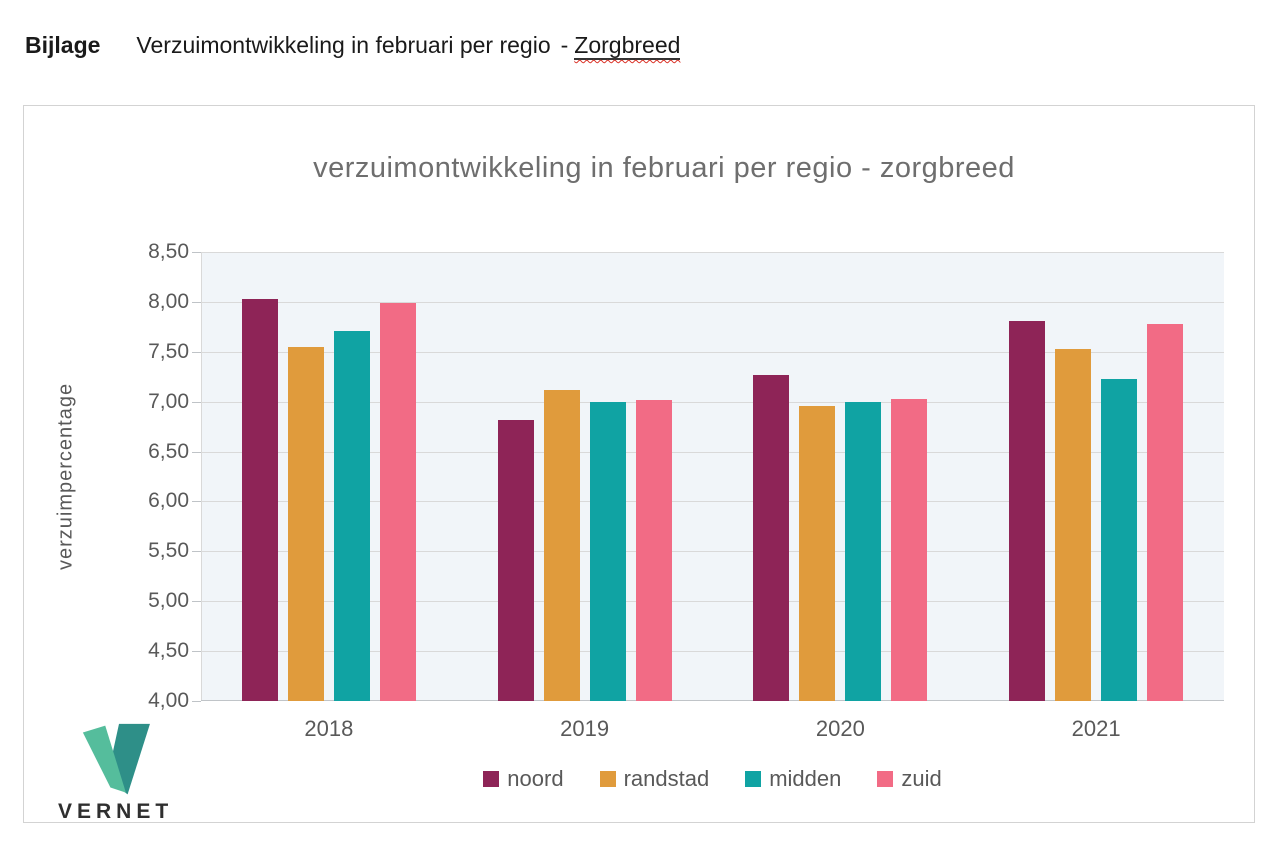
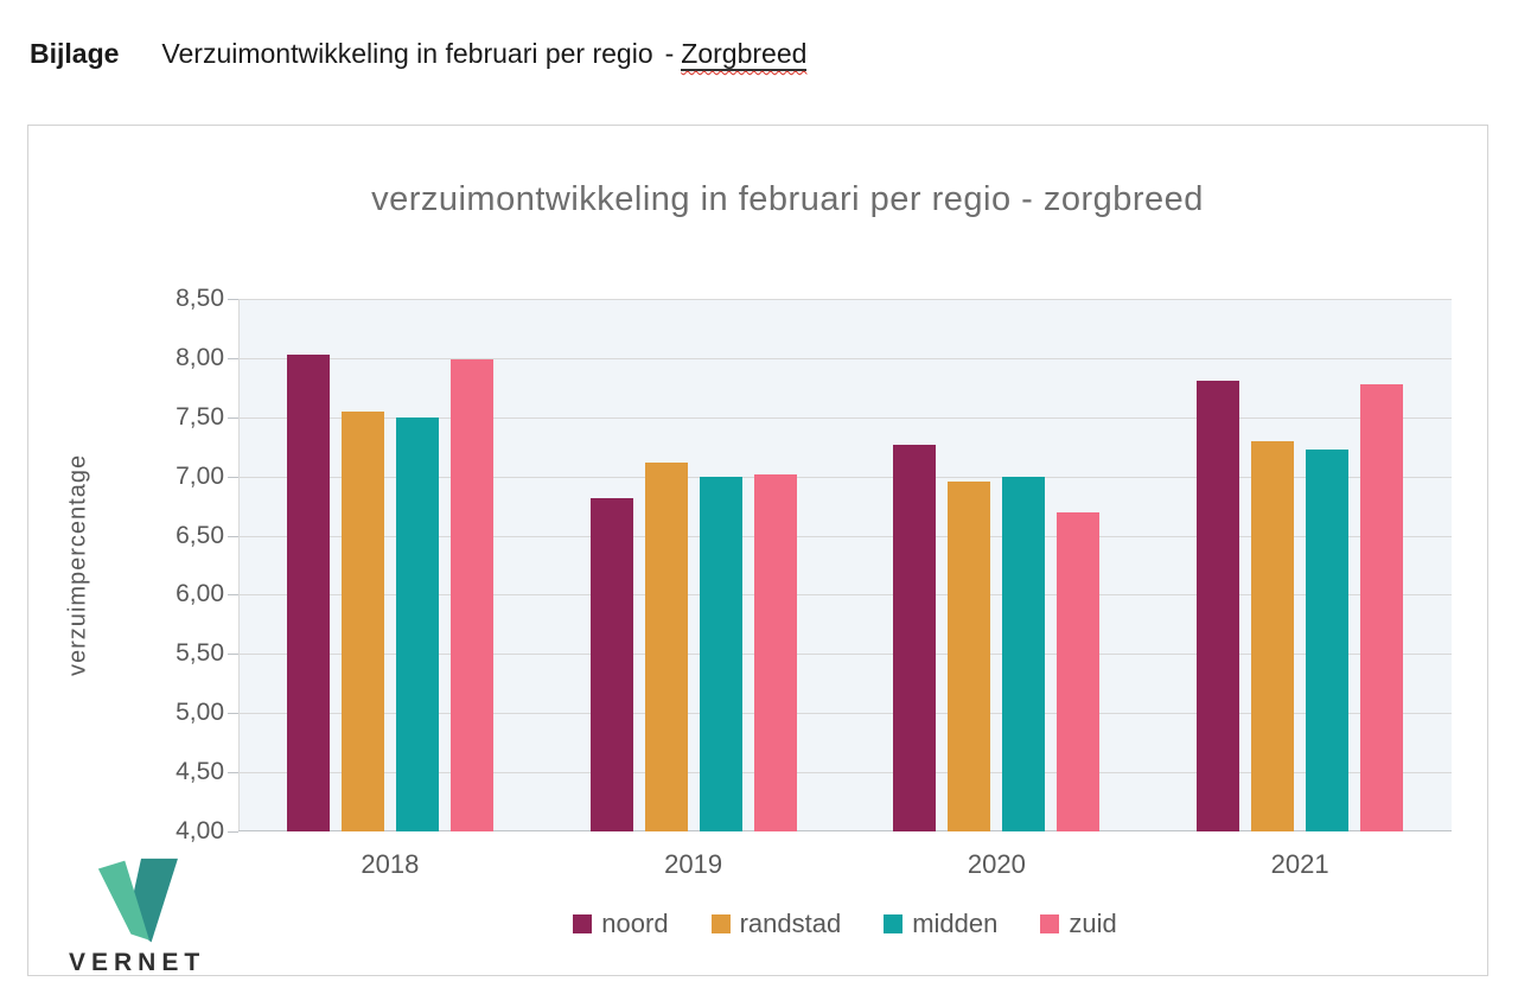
midden/2018: 7,7 -> 7,5
zuid/2020: 7,0 -> 6,7
randstad/2021: 7,5 -> 7,3
